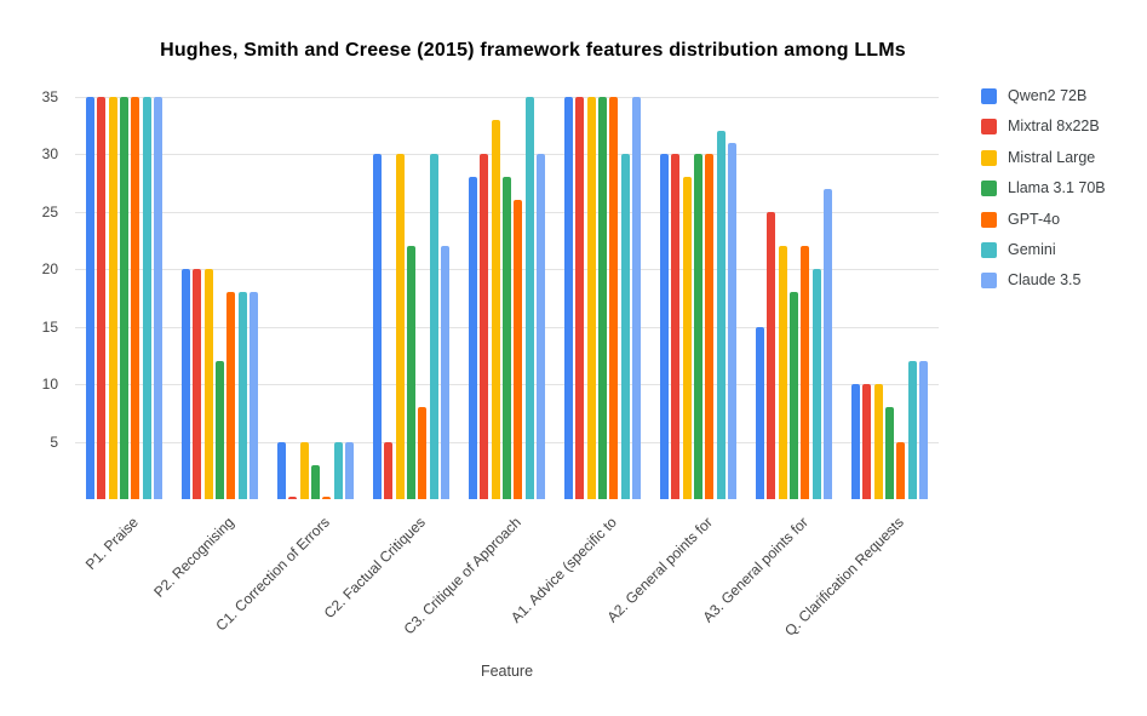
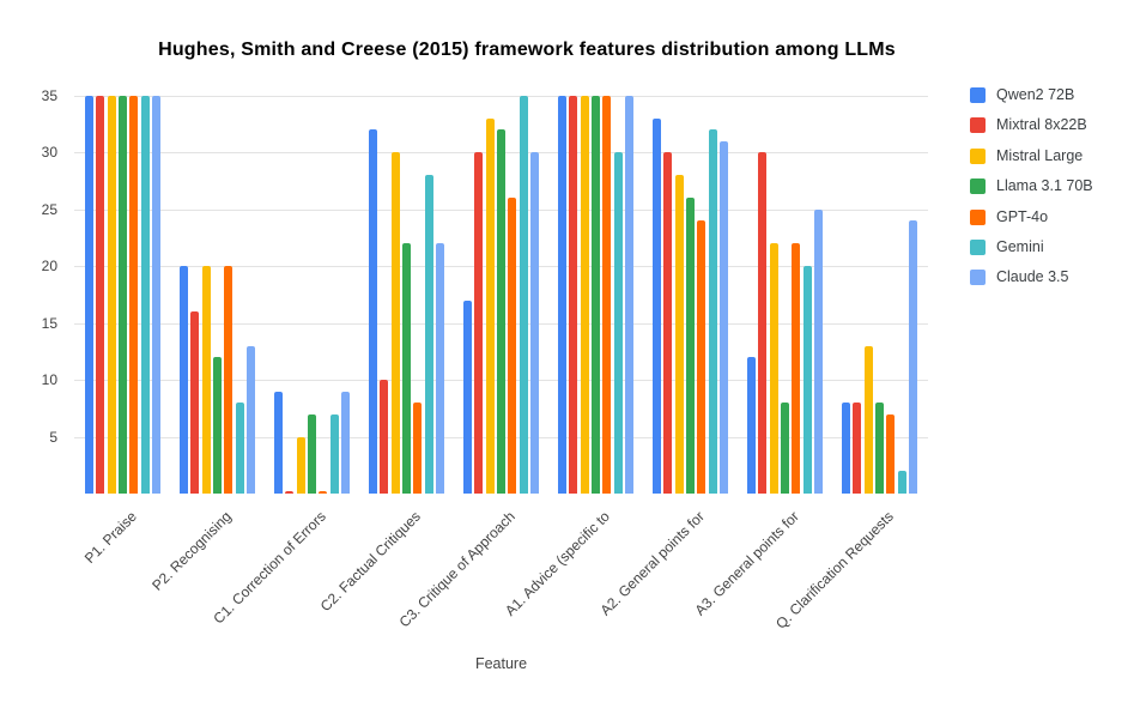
Mixtral 8x22B/P2. Recognising: 20 -> 16
GPT-4o/P2. Recognising: 18 -> 20
Gemini/P2. Recognising: 18 -> 8
Claude 3.5/P2. Recognising: 18 -> 13
Qwen2 72B/C1. Correction of Errors: 5 -> 9
Llama 3.1 70B/C1. Correction of Errors: 3 -> 7
Gemini/C1. Correction of Errors: 5 -> 7
Claude 3.5/C1. Correction of Errors: 5 -> 9
Qwen2 72B/C2. Factual Critiques: 30 -> 32
Mixtral 8x22B/C2. Factual Critiques: 5 -> 10
Gemini/C2. Factual Critiques: 30 -> 28
Qwen2 72B/C3. Critique of Approach: 28 -> 17
Llama 3.1 70B/C3. Critique of Approach: 28 -> 32
Qwen2 72B/A2. General points for: 30 -> 33
Llama 3.1 70B/A2. General points for: 30 -> 26
GPT-4o/A2. General points for: 30 -> 24
Qwen2 72B/A3. General points for: 15 -> 12
Mixtral 8x22B/A3. General points for: 25 -> 30
Llama 3.1 70B/A3. General points for: 18 -> 8
Claude 3.5/A3. General points for: 27 -> 25
Qwen2 72B/Q. Clarification Requests: 10 -> 8
Mixtral 8x22B/Q. Clarification Requests: 10 -> 8
Mistral Large/Q. Clarification Requests: 10 -> 13
GPT-4o/Q. Clarification Requests: 5 -> 7
Gemini/Q. Clarification Requests: 12 -> 2
Claude 3.5/Q. Clarification Requests: 12 -> 24
